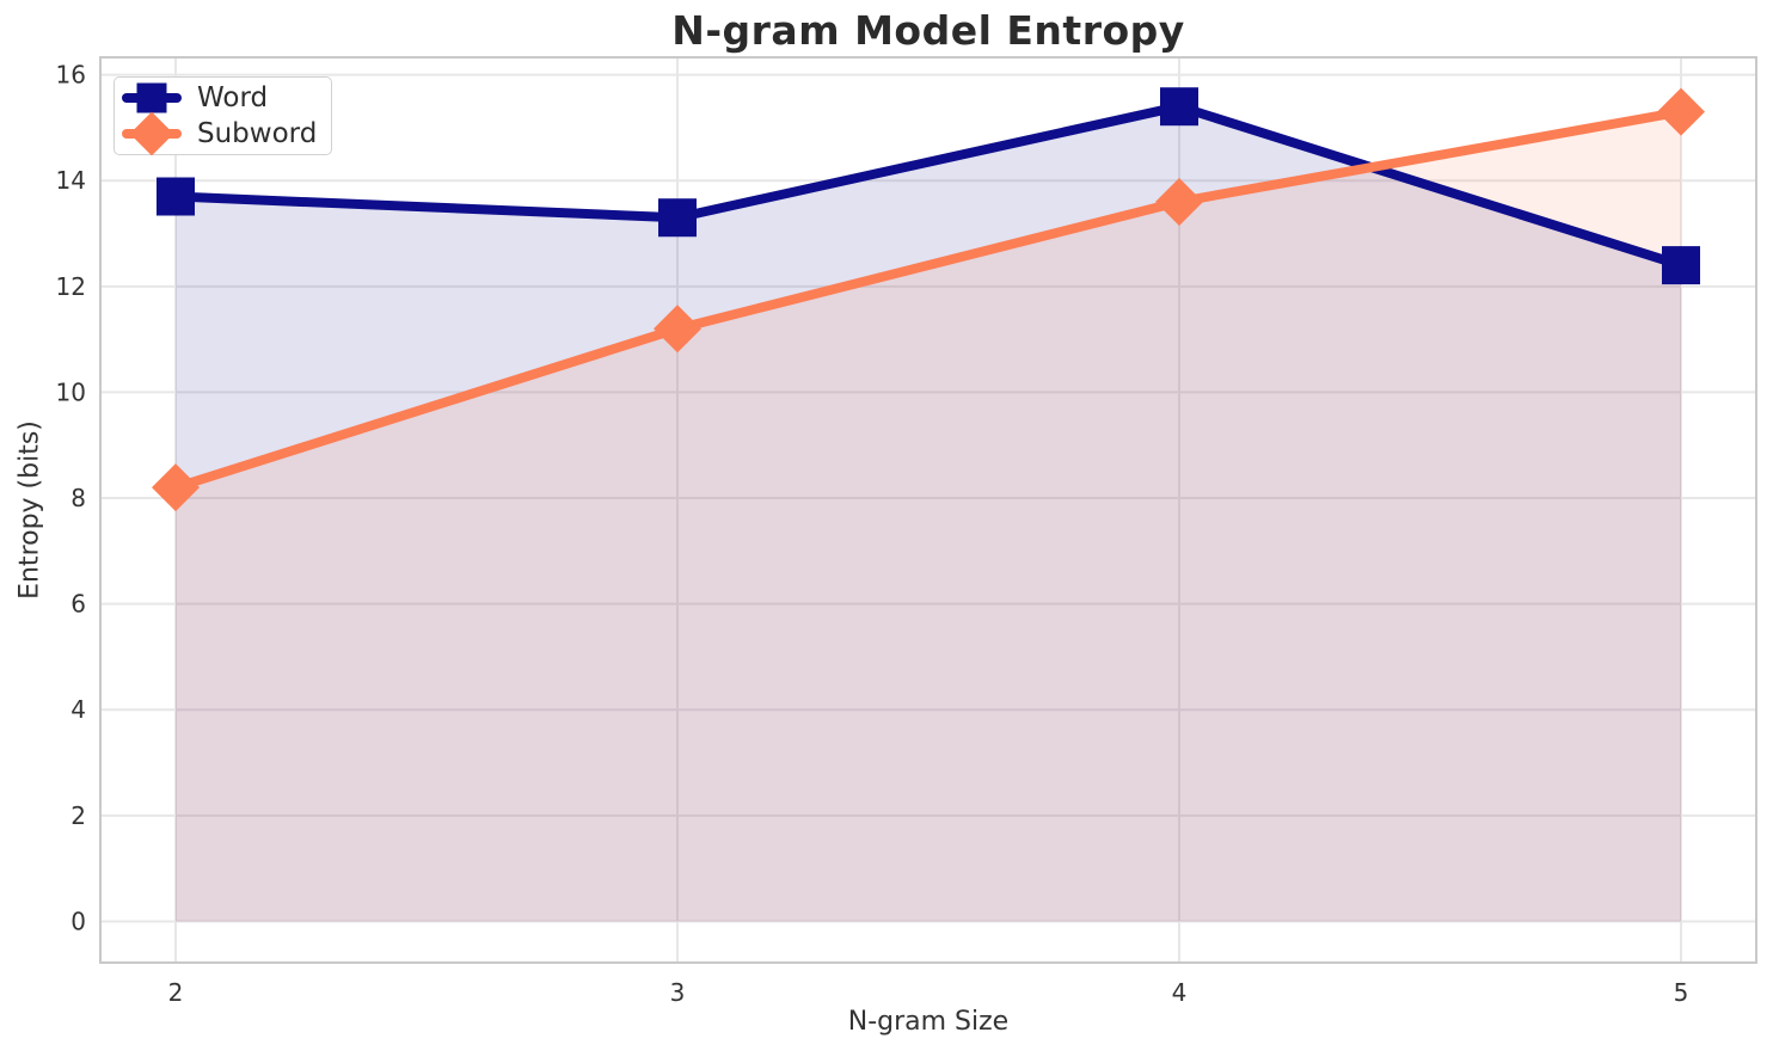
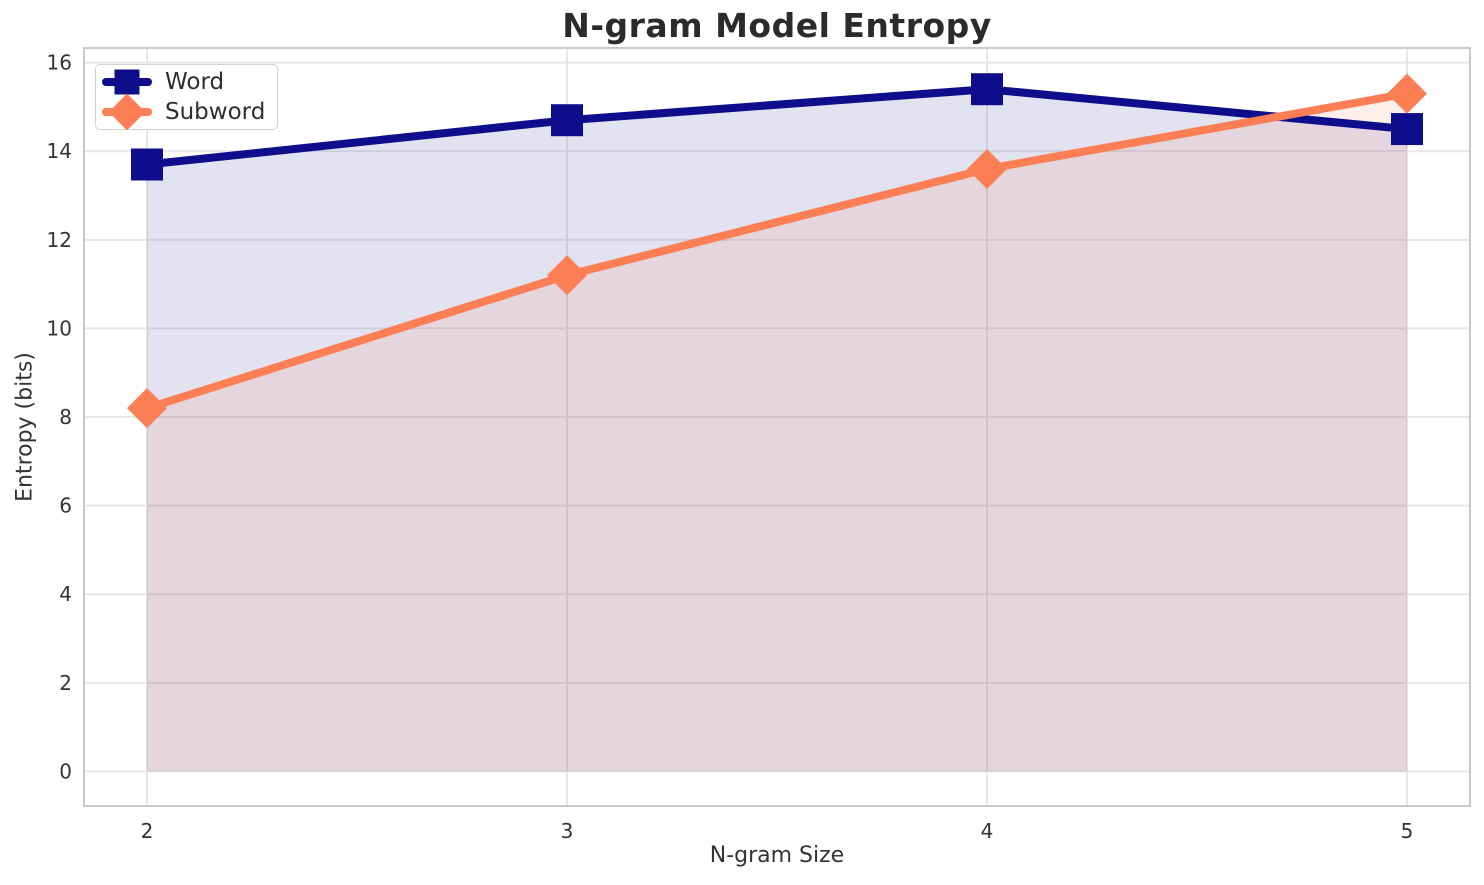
Word/3: 13.3 -> 14.7
Word/5: 12.4 -> 14.5
